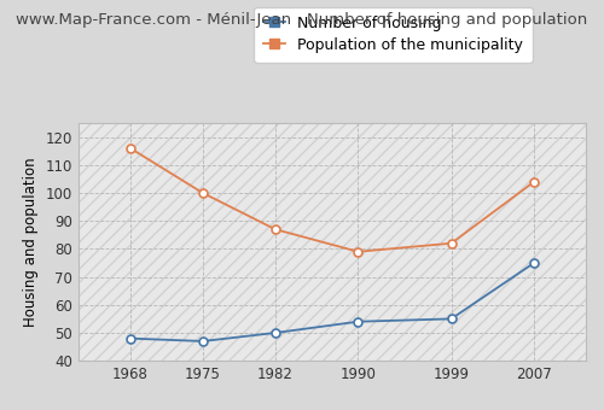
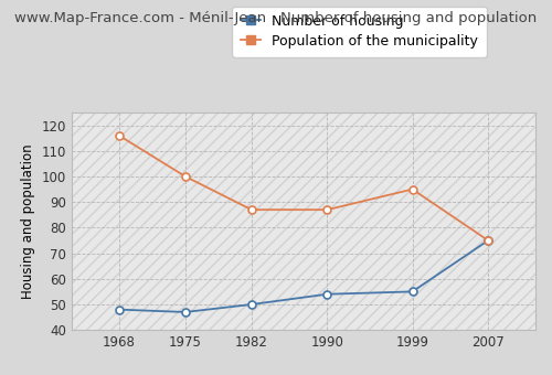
Population of the municipality/1990: 79 -> 87
Population of the municipality/1999: 82 -> 95
Population of the municipality/2007: 104 -> 75
